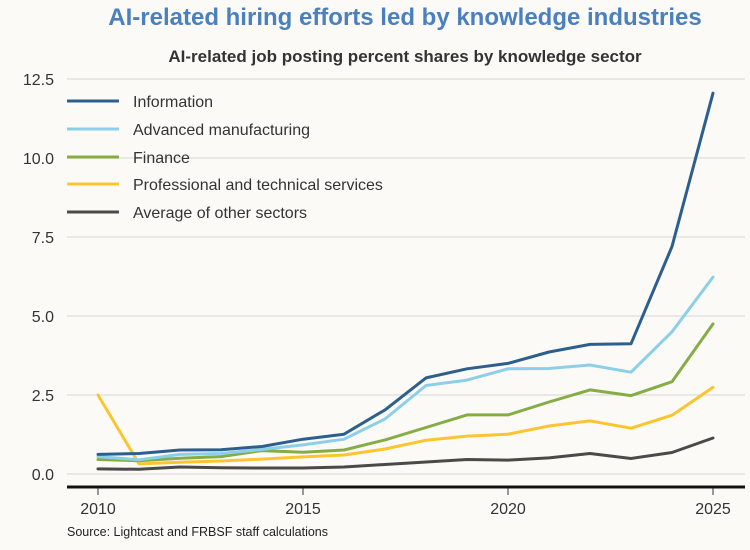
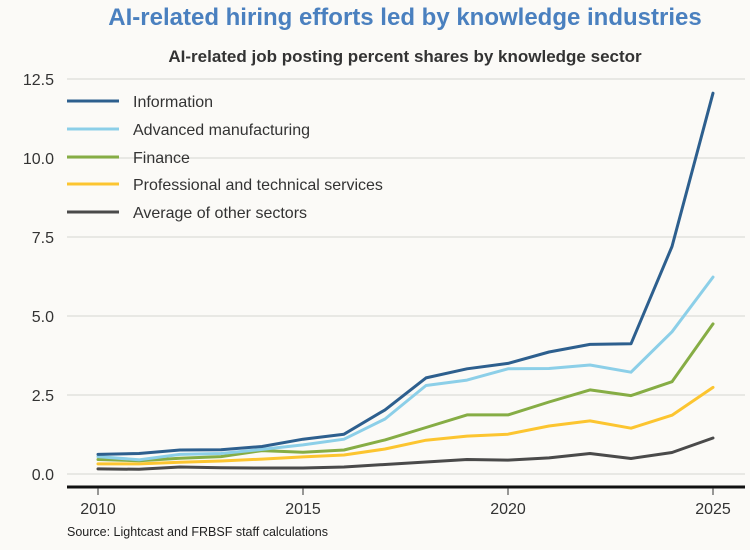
Professional and technical services/2010: 2.5 -> 0.3
